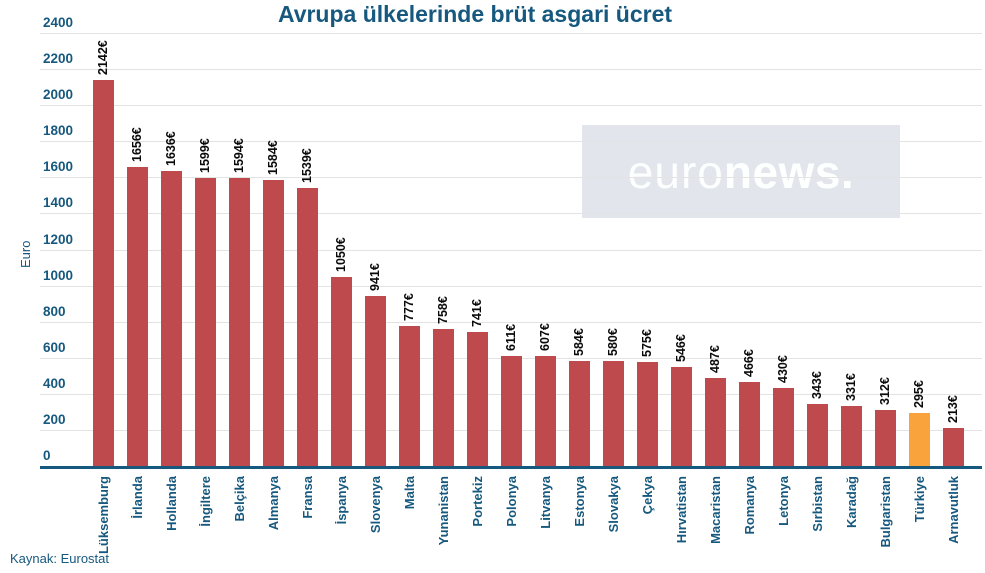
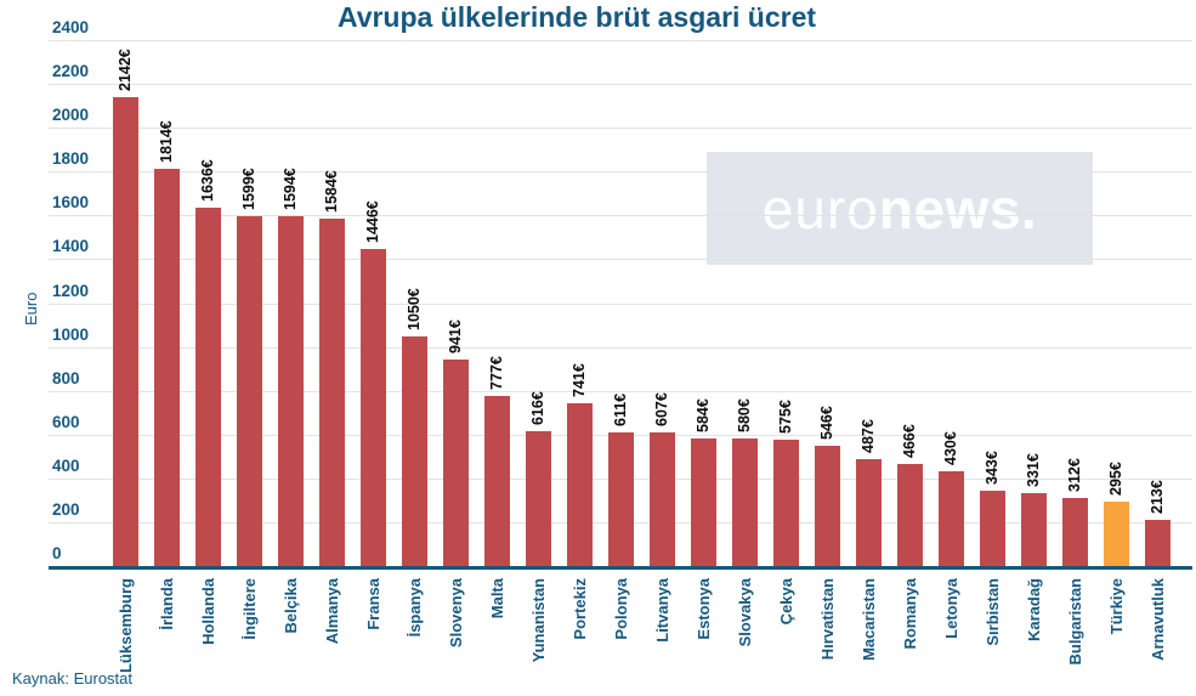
İrlanda: 1656 -> 1814
Fransa: 1539 -> 1446
Yunanistan: 758 -> 616
